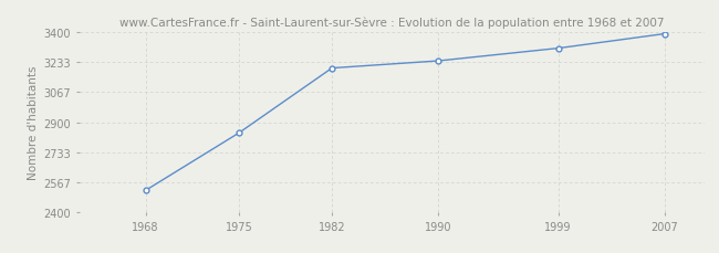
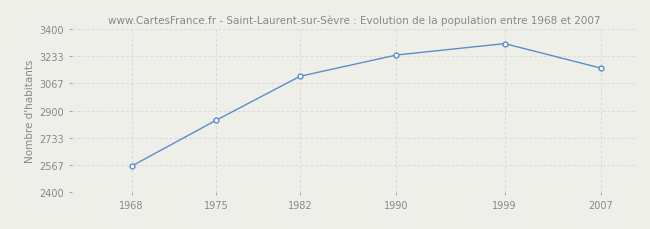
1968: 2520 -> 2560
1982: 3200 -> 3110
2007: 3390 -> 3160
